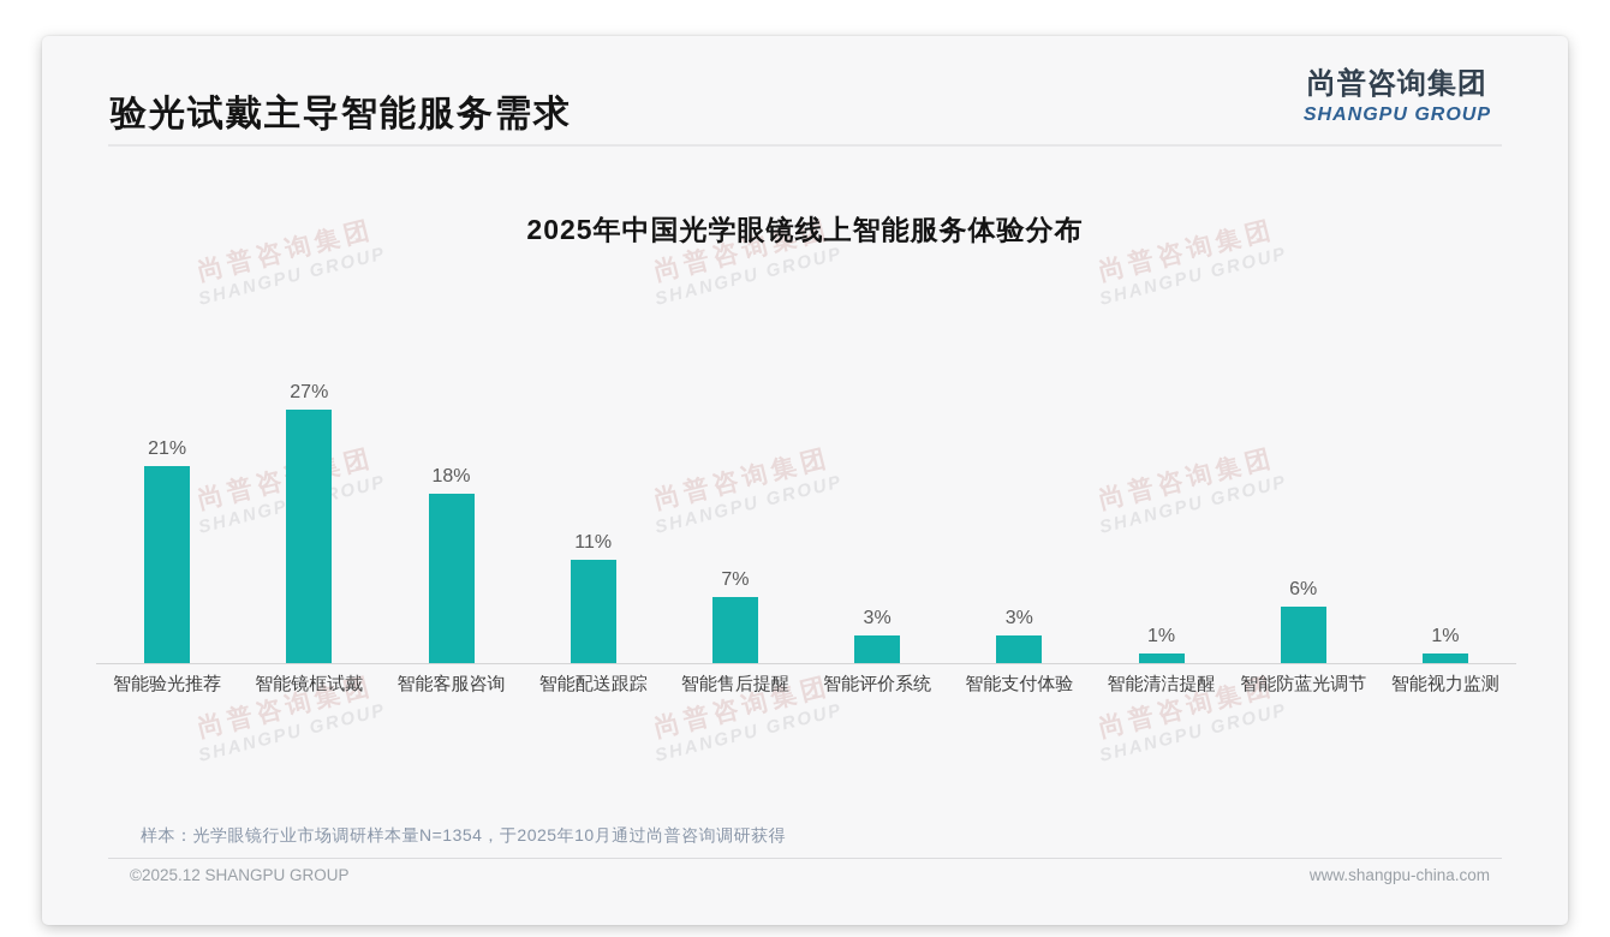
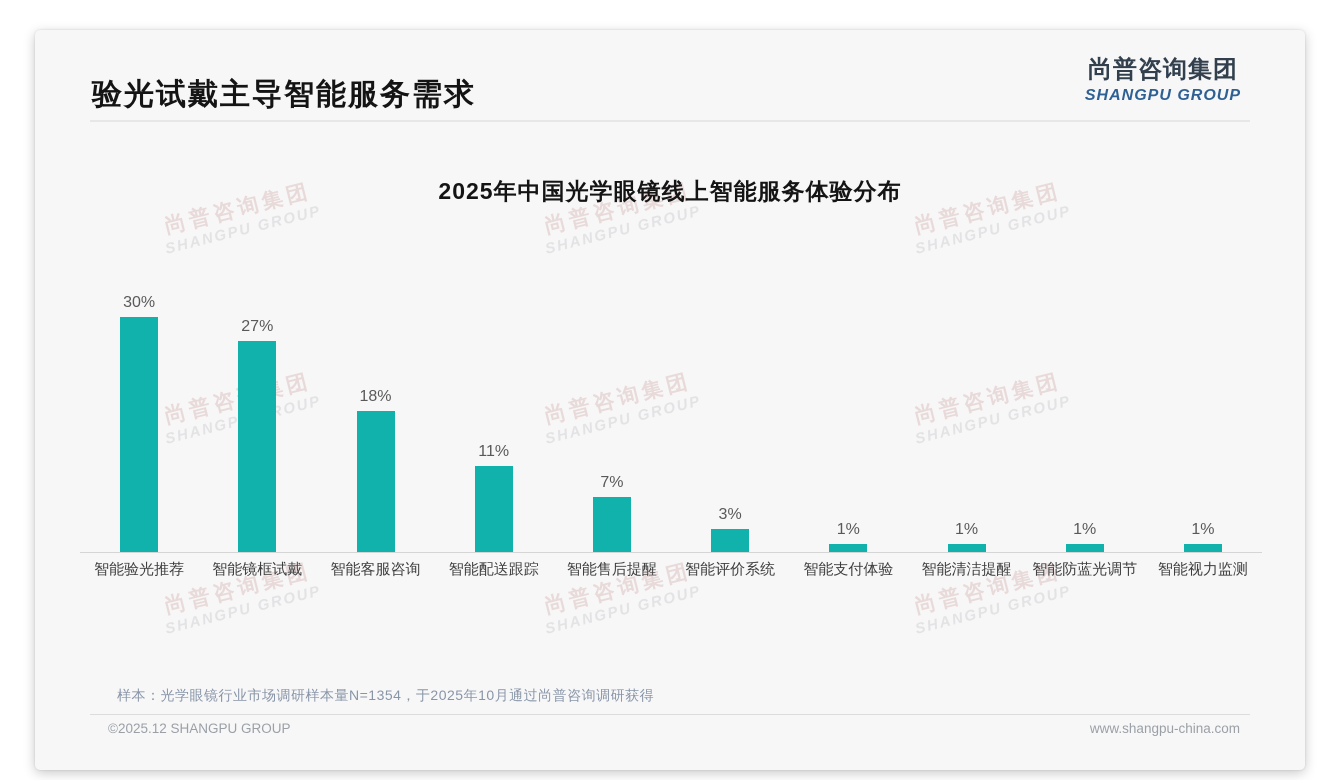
智能验光推荐: 21% -> 30%
智能支付体验: 3% -> 1%
智能防蓝光调节: 6% -> 1%
